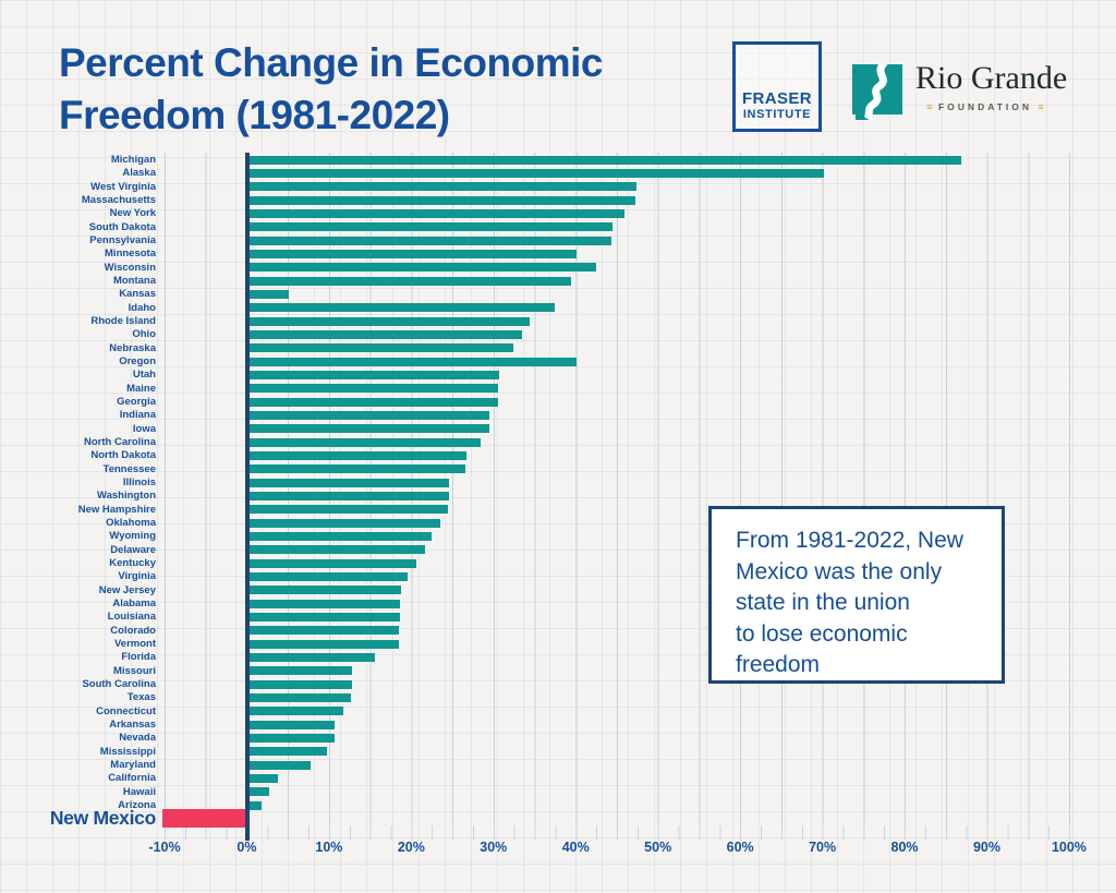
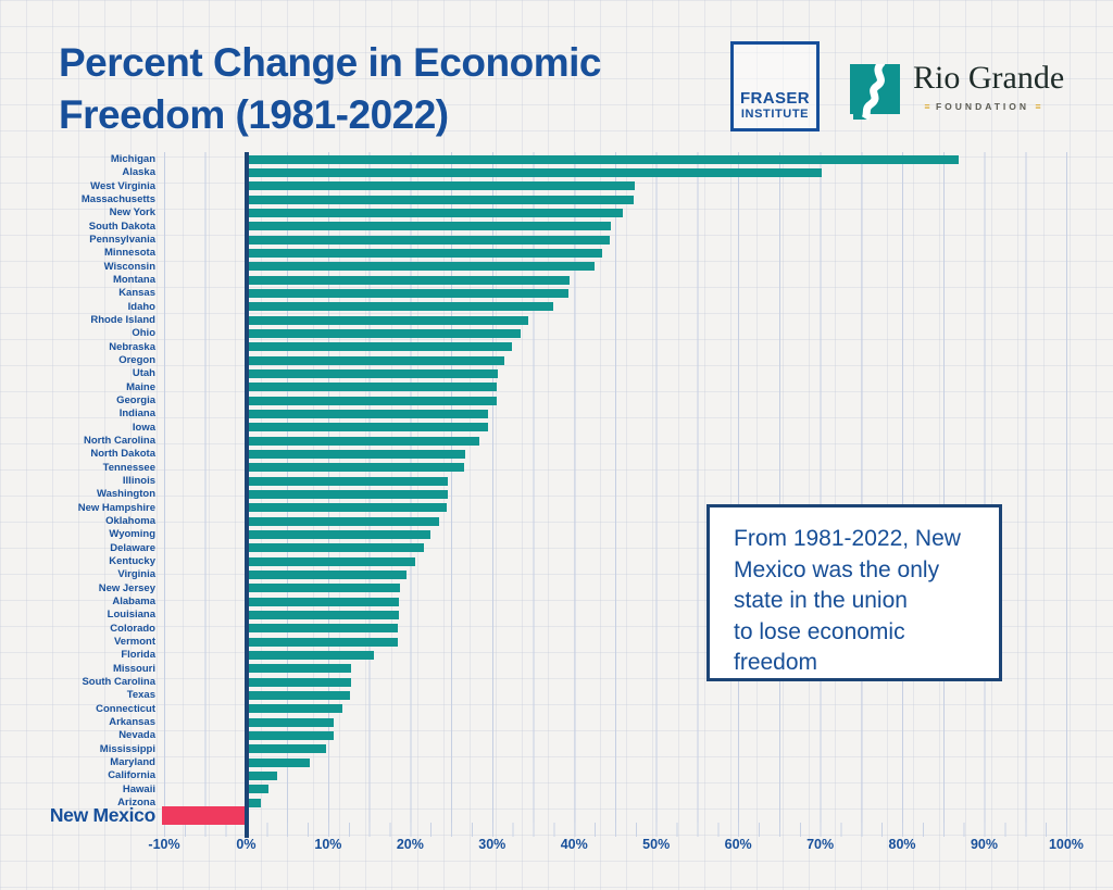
Minnesota: 40% -> 43%
Kansas: 5% -> 39%
Oregon: 40% -> 31%
